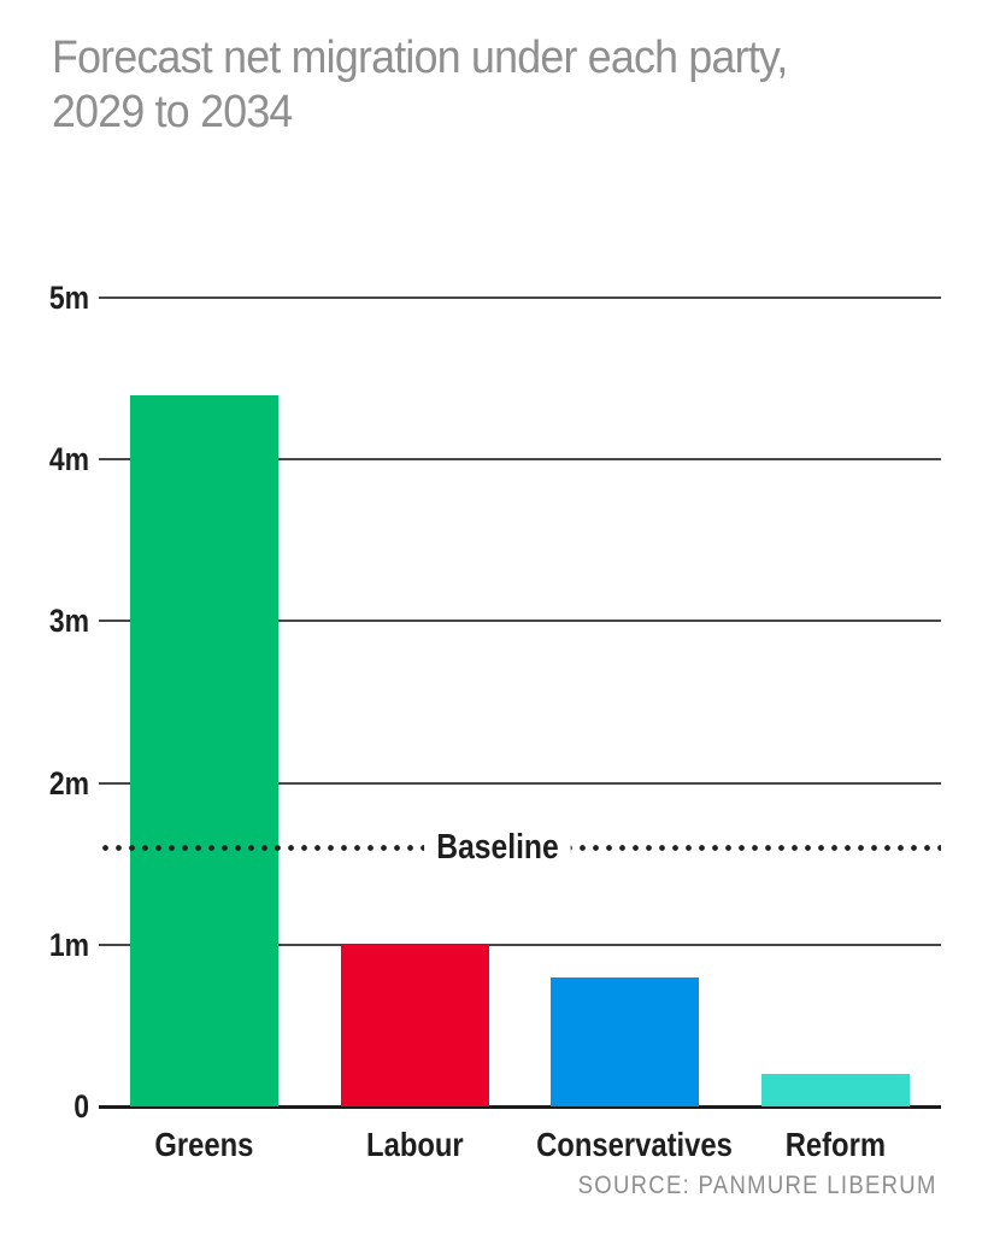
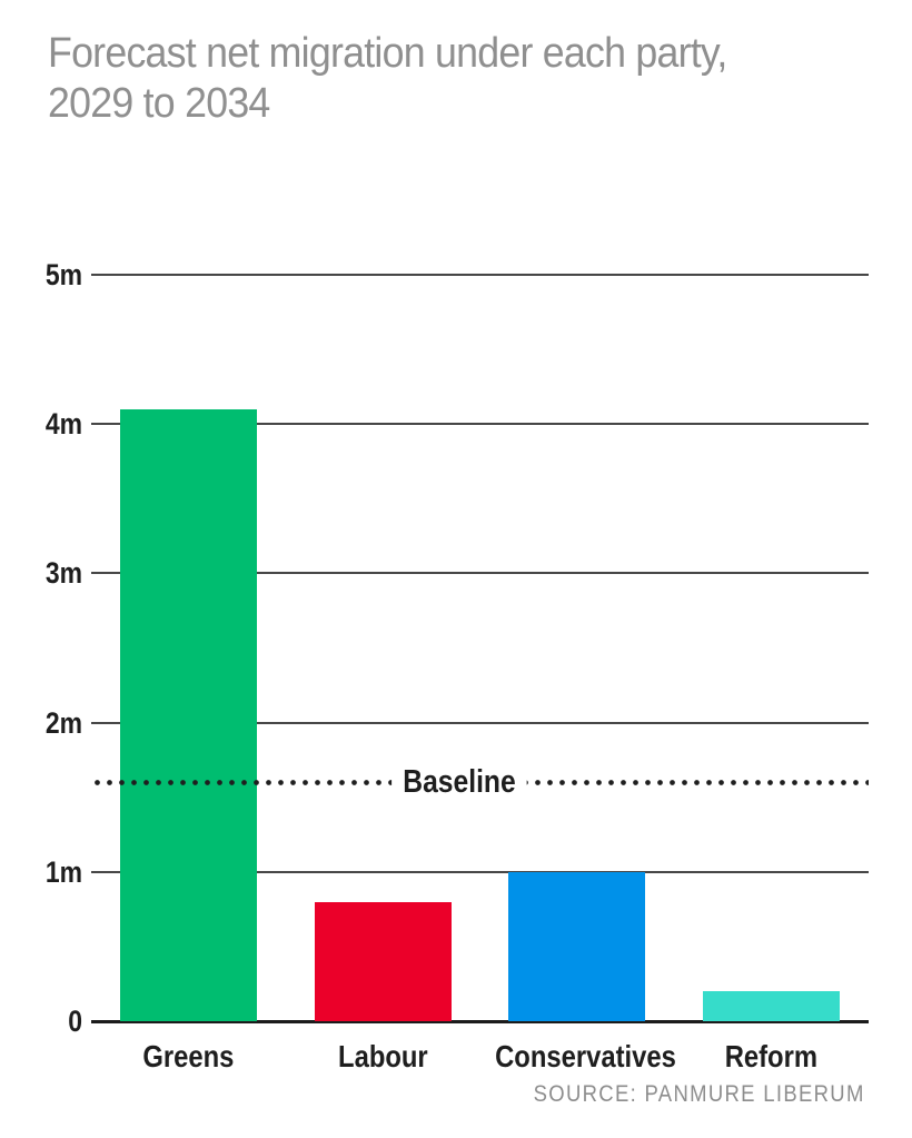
Greens: 4.4m -> 4.1m
Labour: 1.0m -> 0.8m
Conservatives: 0.8m -> 1.0m
